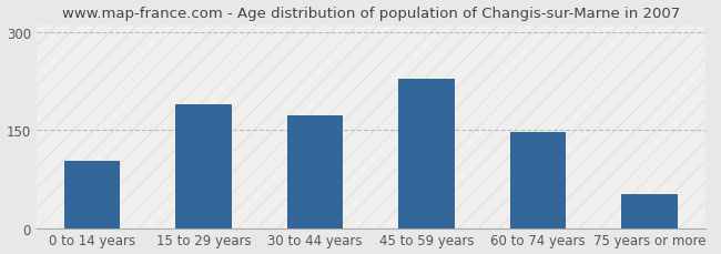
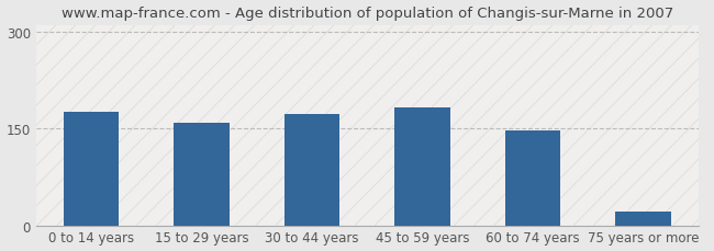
0 to 14 years: 102 -> 176
15 to 29 years: 190 -> 158
45 to 59 years: 228 -> 182
75 years or more: 52 -> 22
